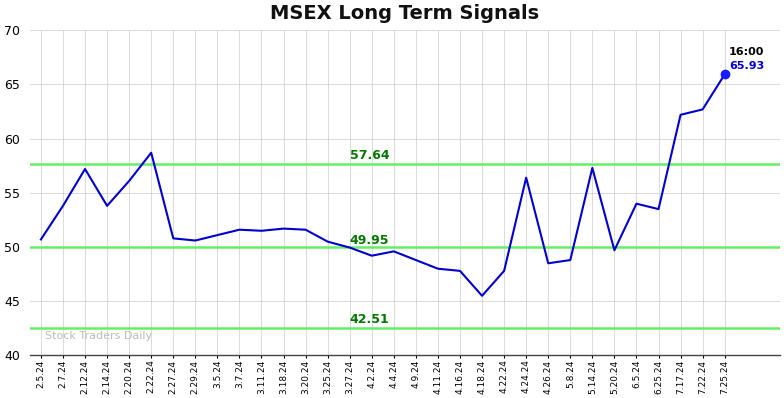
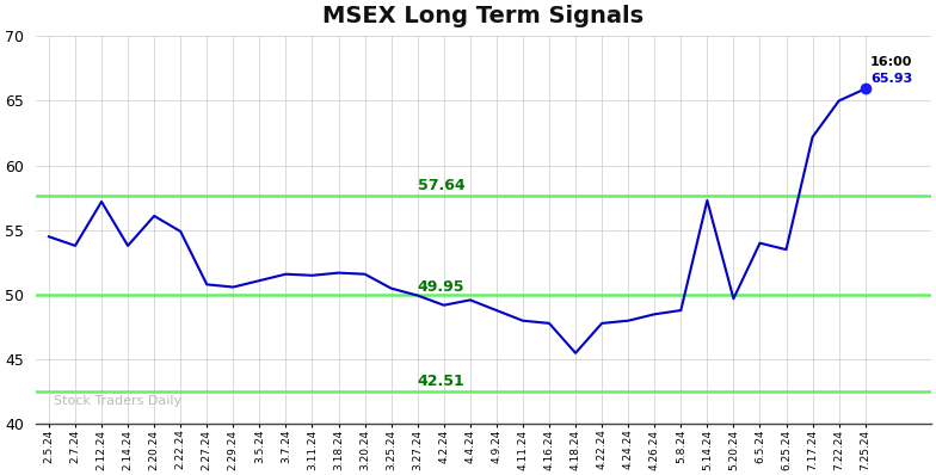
2.5.24: 50.7 -> 54.5
2.22.24: 58.7 -> 54.9
4.24.24: 56.4 -> 48.0
7.22.24: 62.7 -> 65.0
